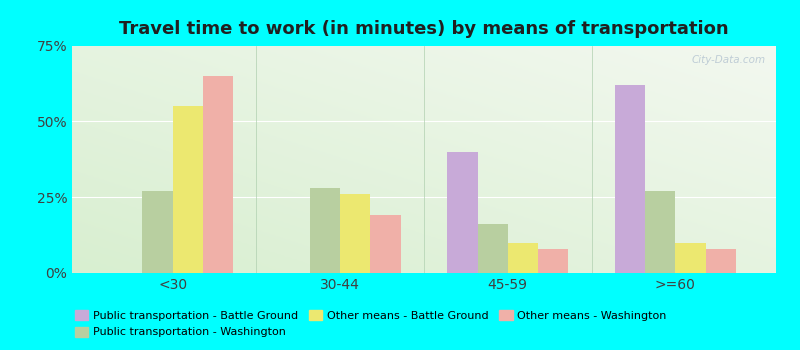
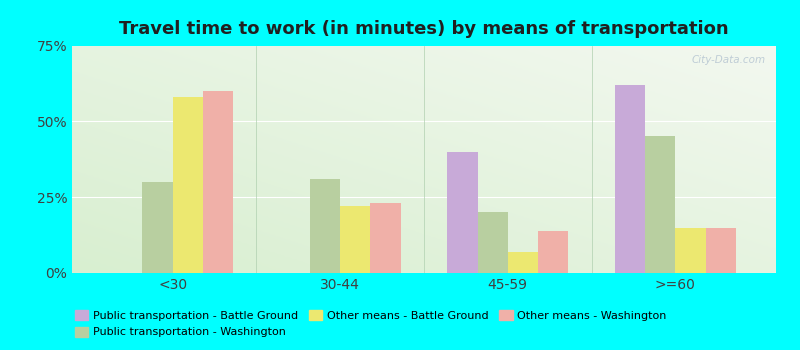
Public transportation - Washington/<30: 27% -> 30%
Other means - Battle Ground/<30: 55% -> 58%
Other means - Washington/<30: 65% -> 60%
Public transportation - Washington/30-44: 28% -> 31%
Other means - Battle Ground/30-44: 26% -> 22%
Other means - Washington/30-44: 19% -> 23%
Public transportation - Washington/45-59: 16% -> 20%
Other means - Battle Ground/45-59: 10% -> 7%
Other means - Washington/45-59: 8% -> 14%
Public transportation - Washington/>=60: 27% -> 45%
Other means - Battle Ground/>=60: 10% -> 15%
Other means - Washington/>=60: 8% -> 15%
